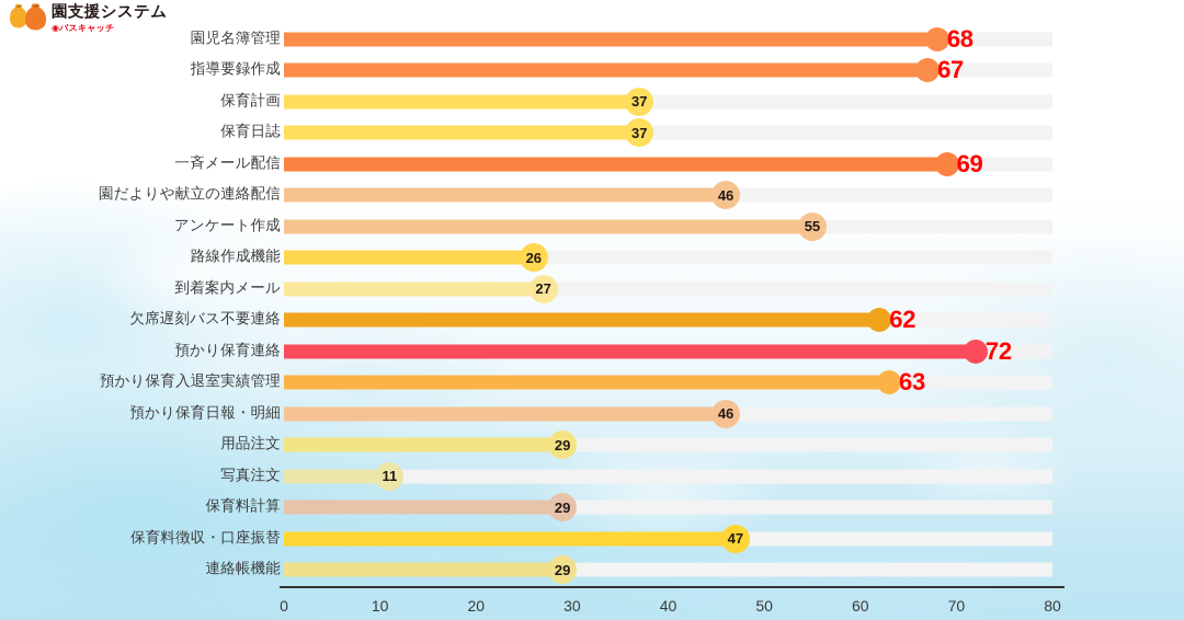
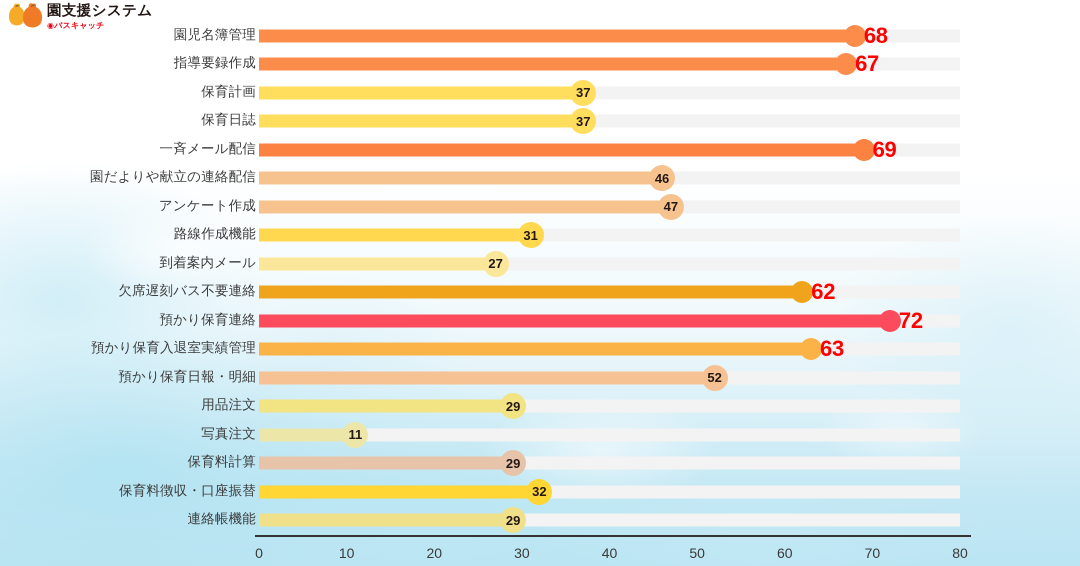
アンケート作成: 55 -> 47
路線作成機能: 26 -> 31
預かり保育日報・明細: 46 -> 52
保育料徴収・口座振替: 47 -> 32
